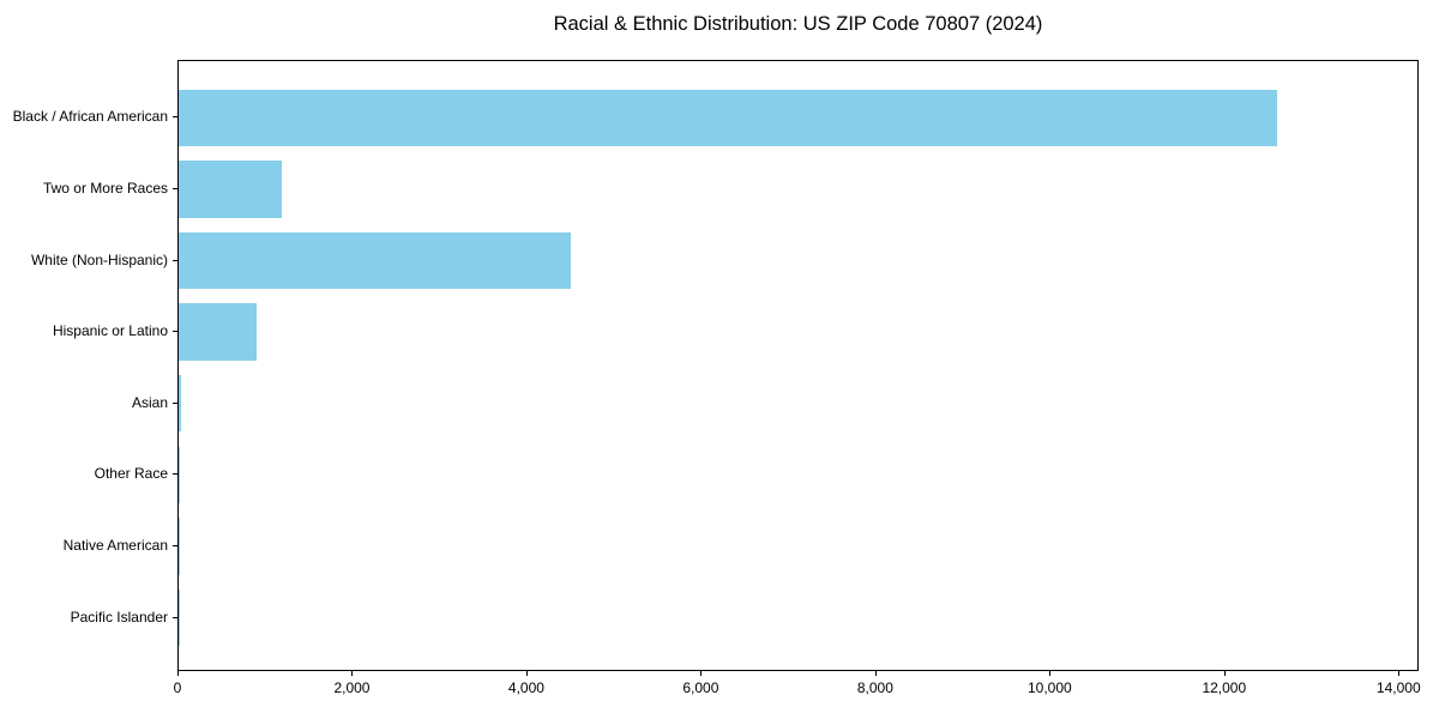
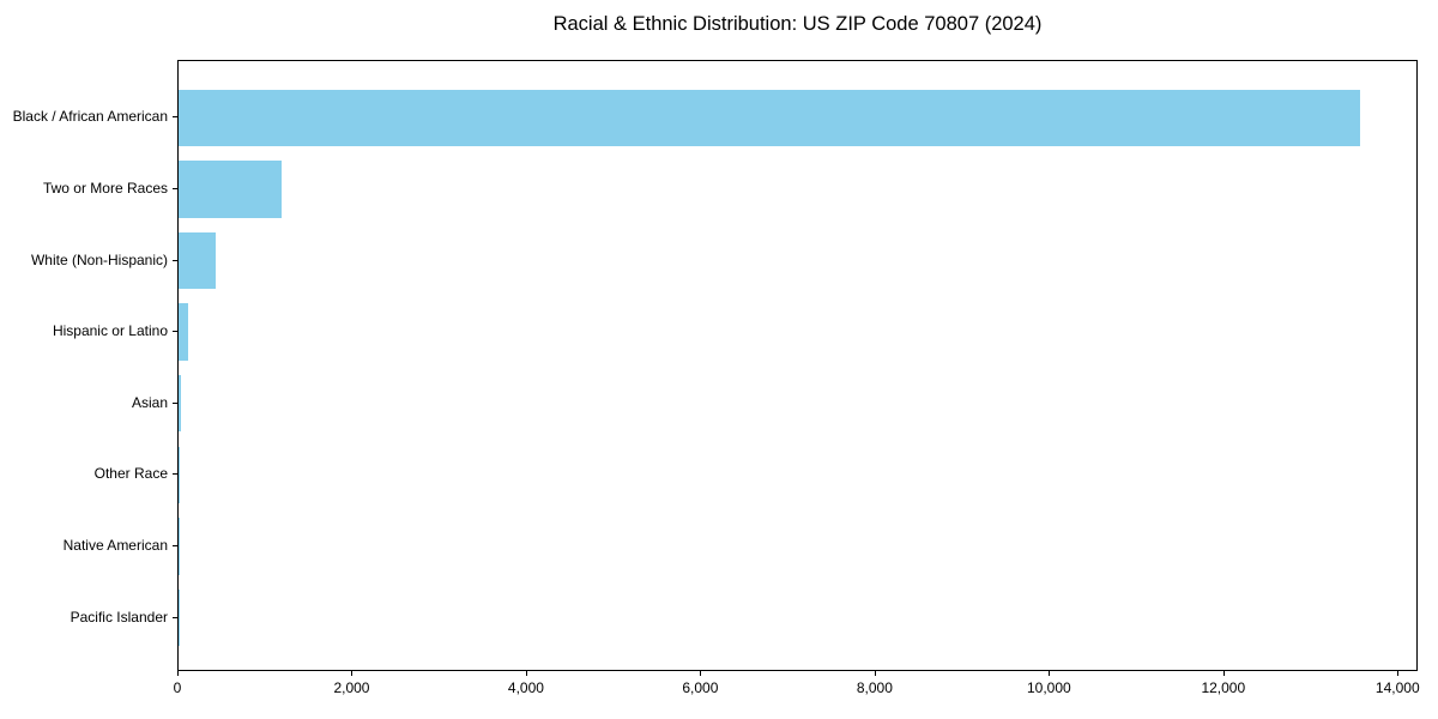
Black / African American: 12600 -> 13600
White (Non-Hispanic): 4500 -> 400
Hispanic or Latino: 900 -> 100
